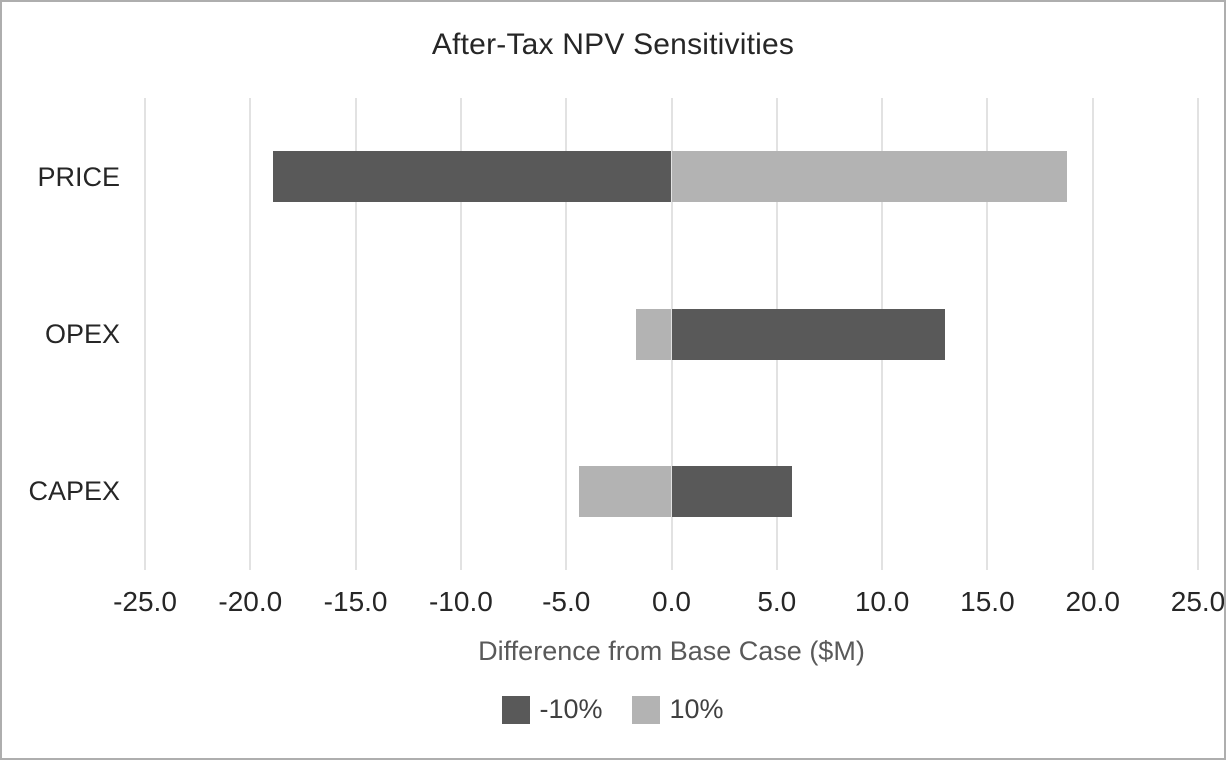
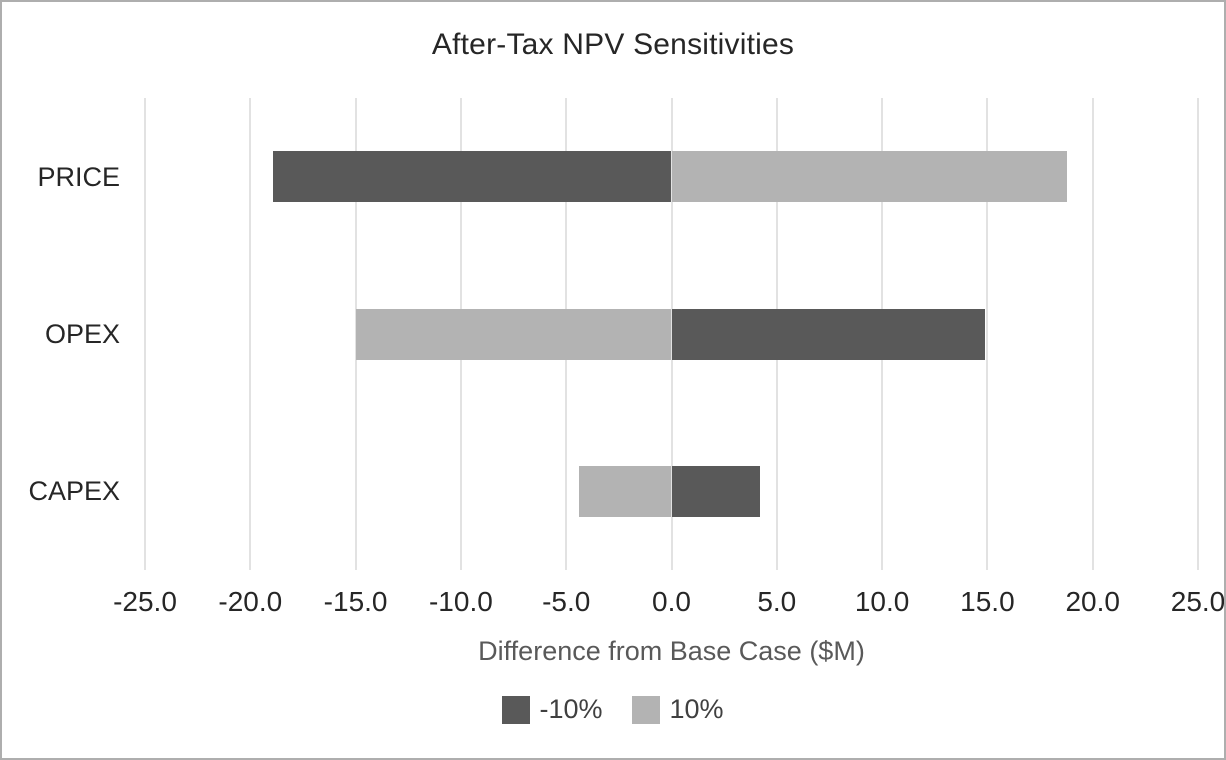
-10%/OPEX: 13.0 -> 14.9
10%/OPEX: -1.7 -> -15.0
-10%/CAPEX: 5.7 -> 4.2
